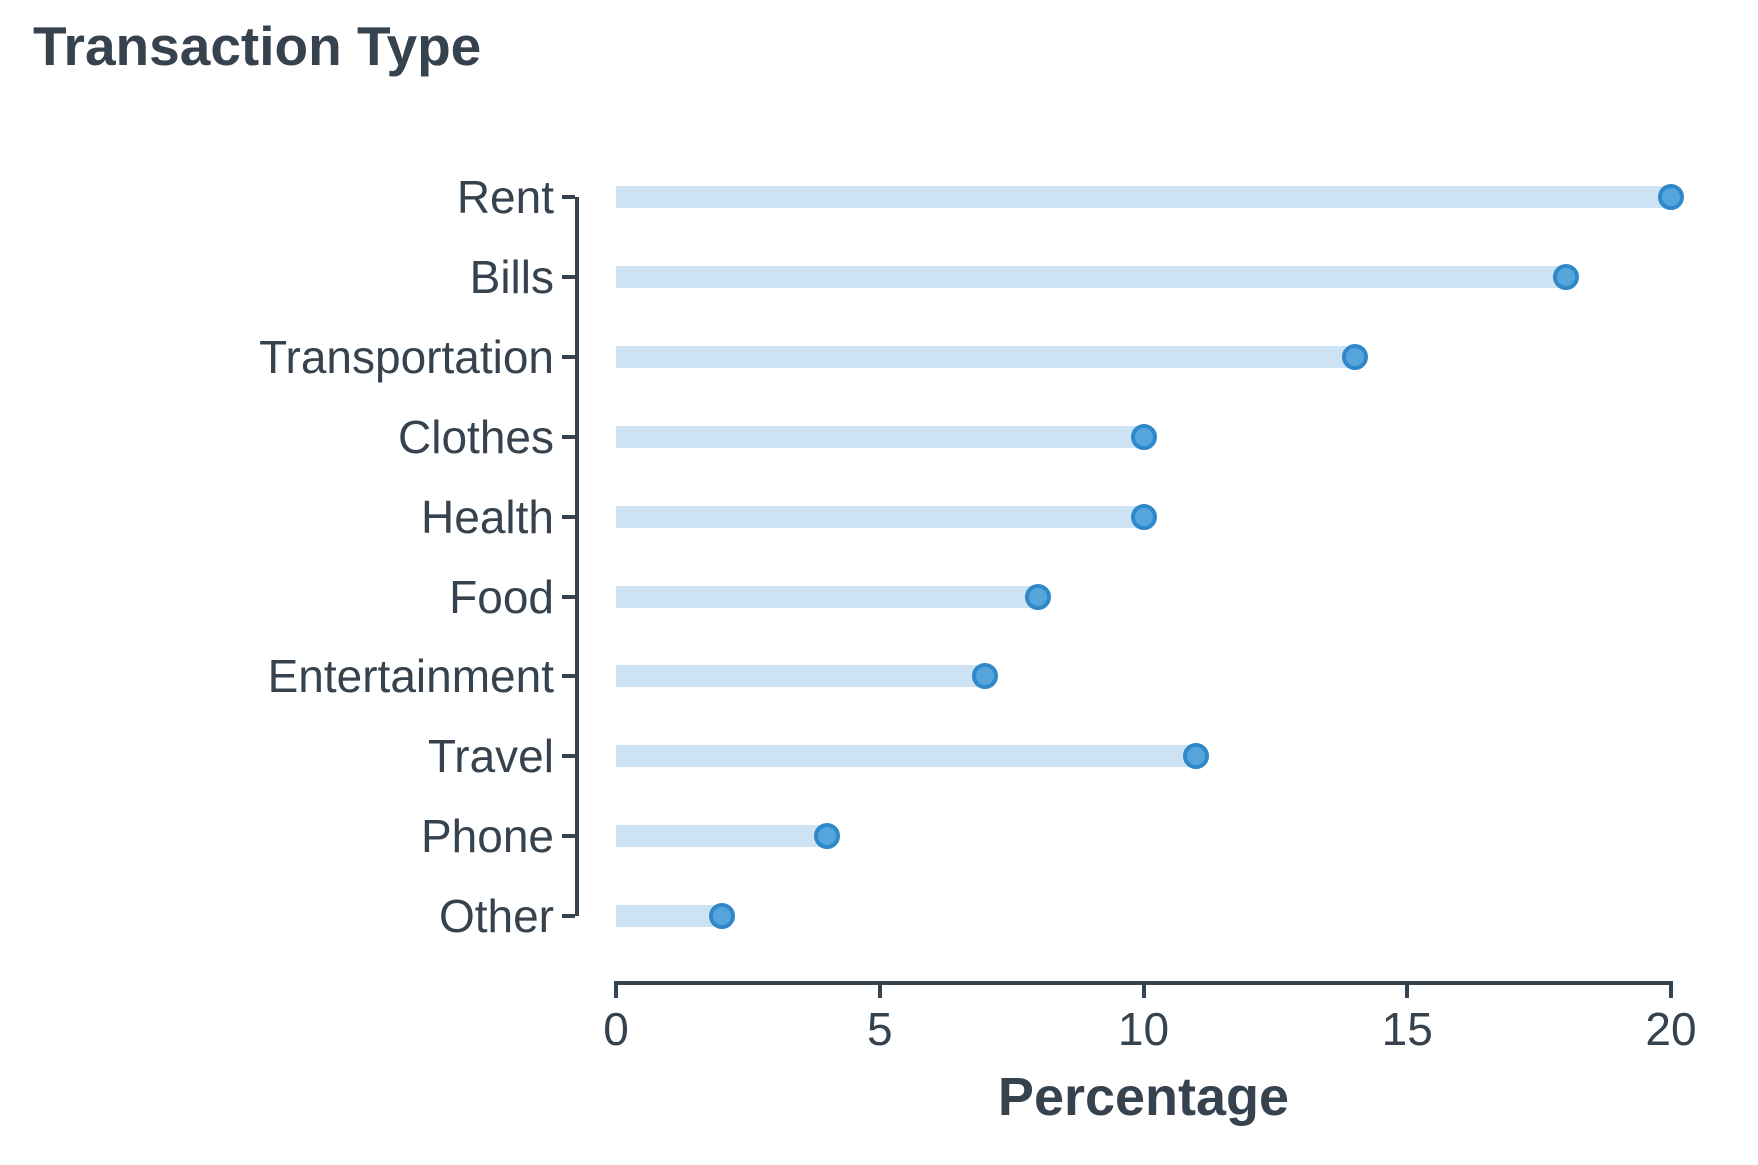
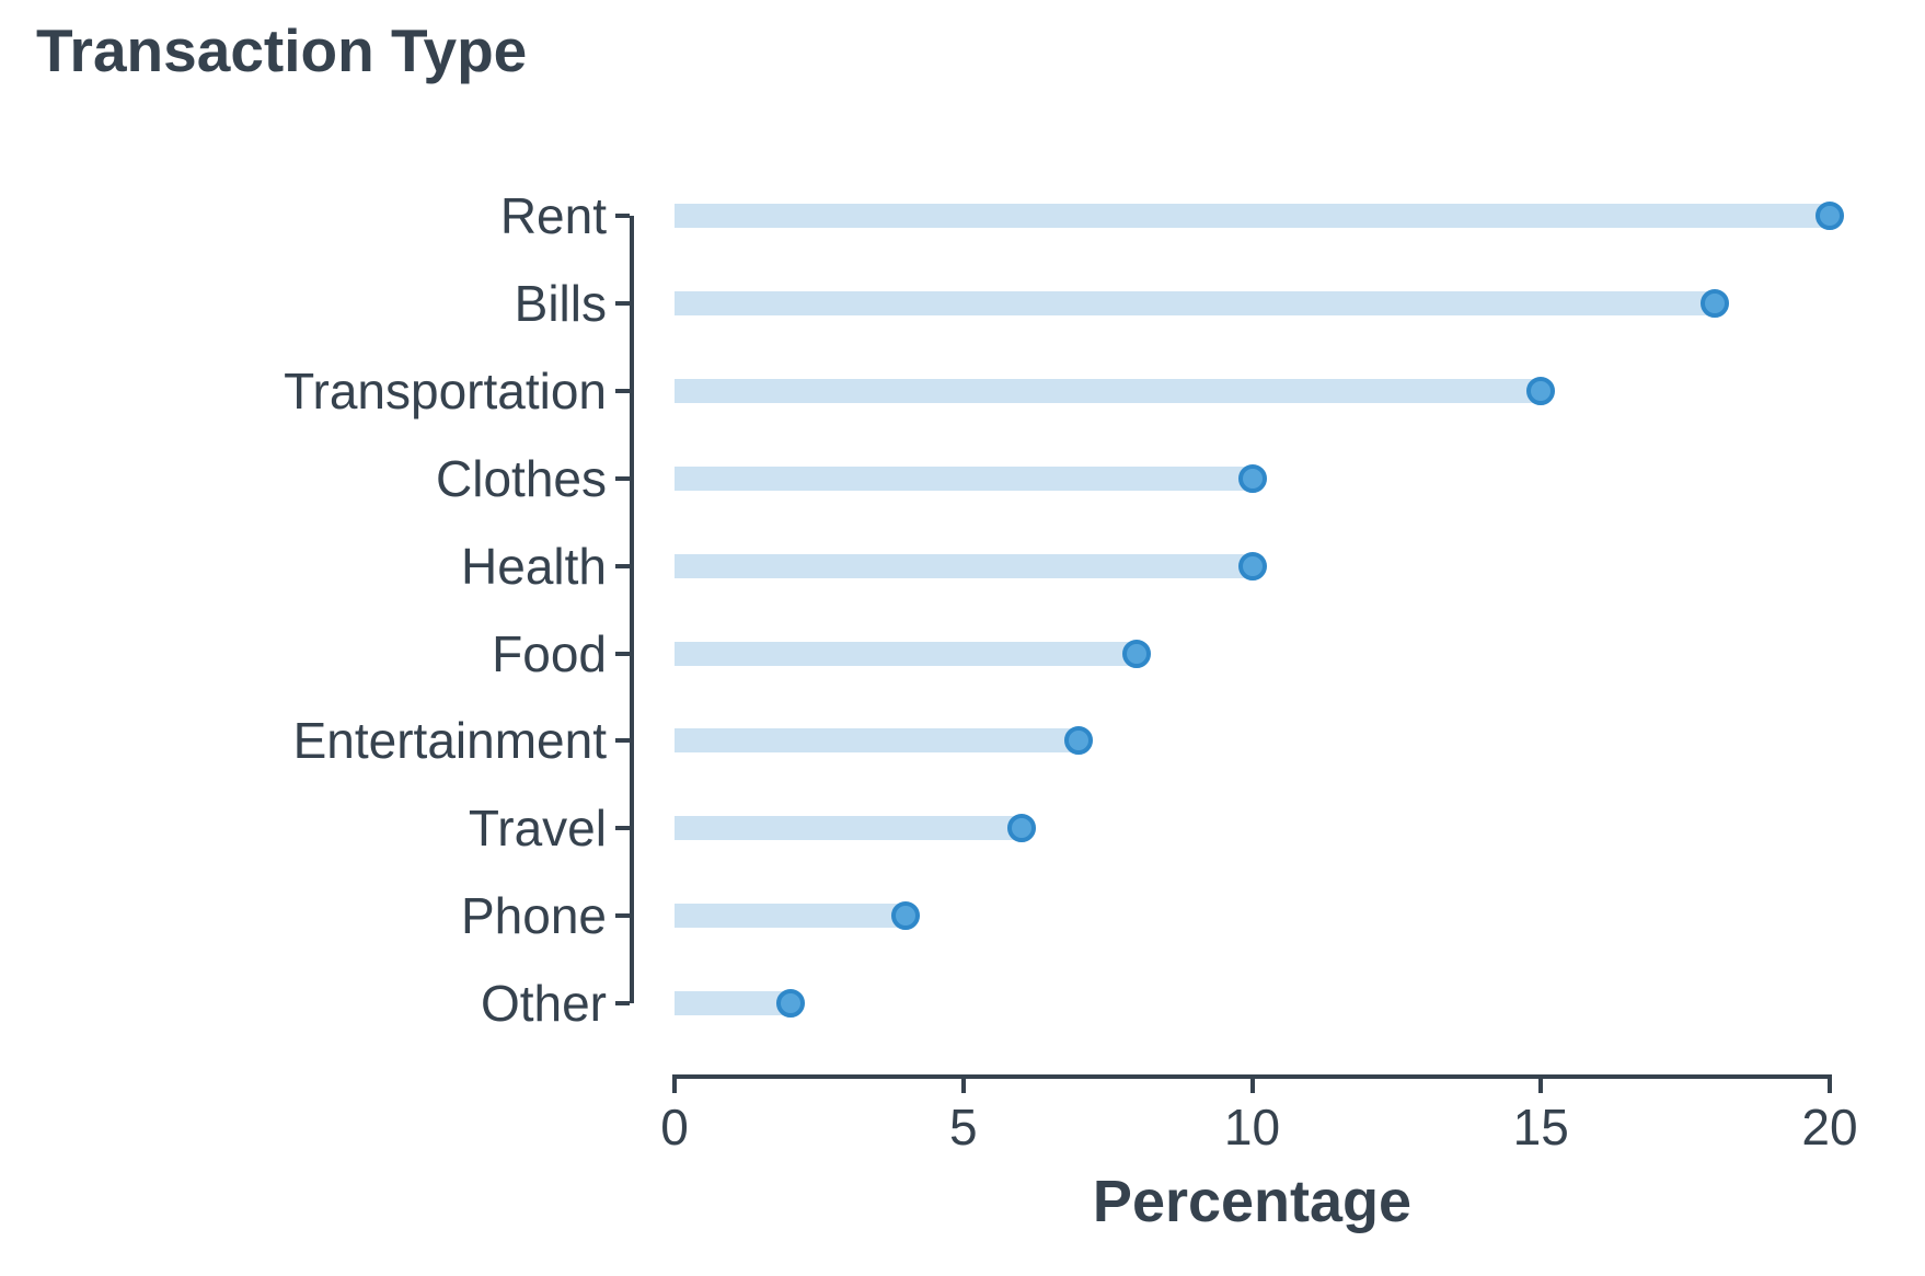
Transportation: 14 -> 15
Travel: 11 -> 6
